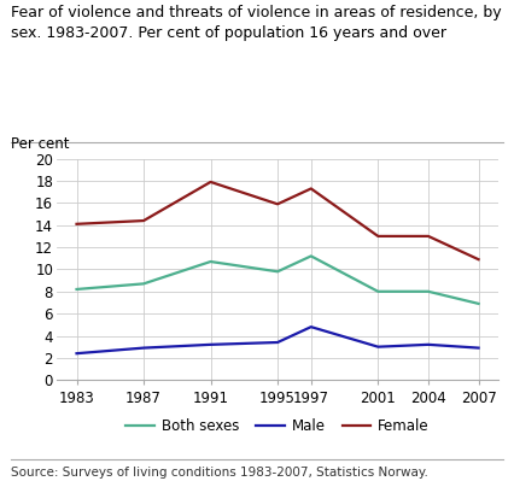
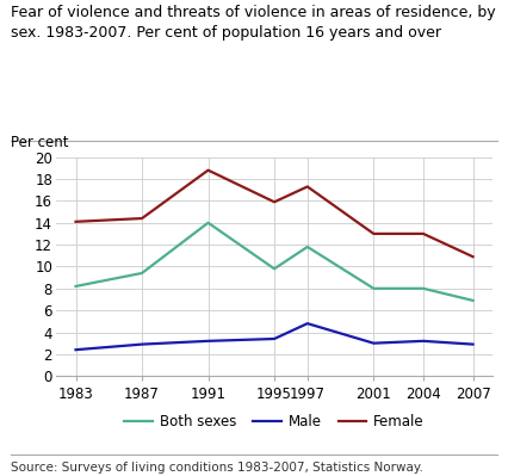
Both sexes/1987: 8.7 -> 9.4
Both sexes/1991: 10.7 -> 14.0
Female/1991: 17.9 -> 18.8
Both sexes/1997: 11.2 -> 11.8
